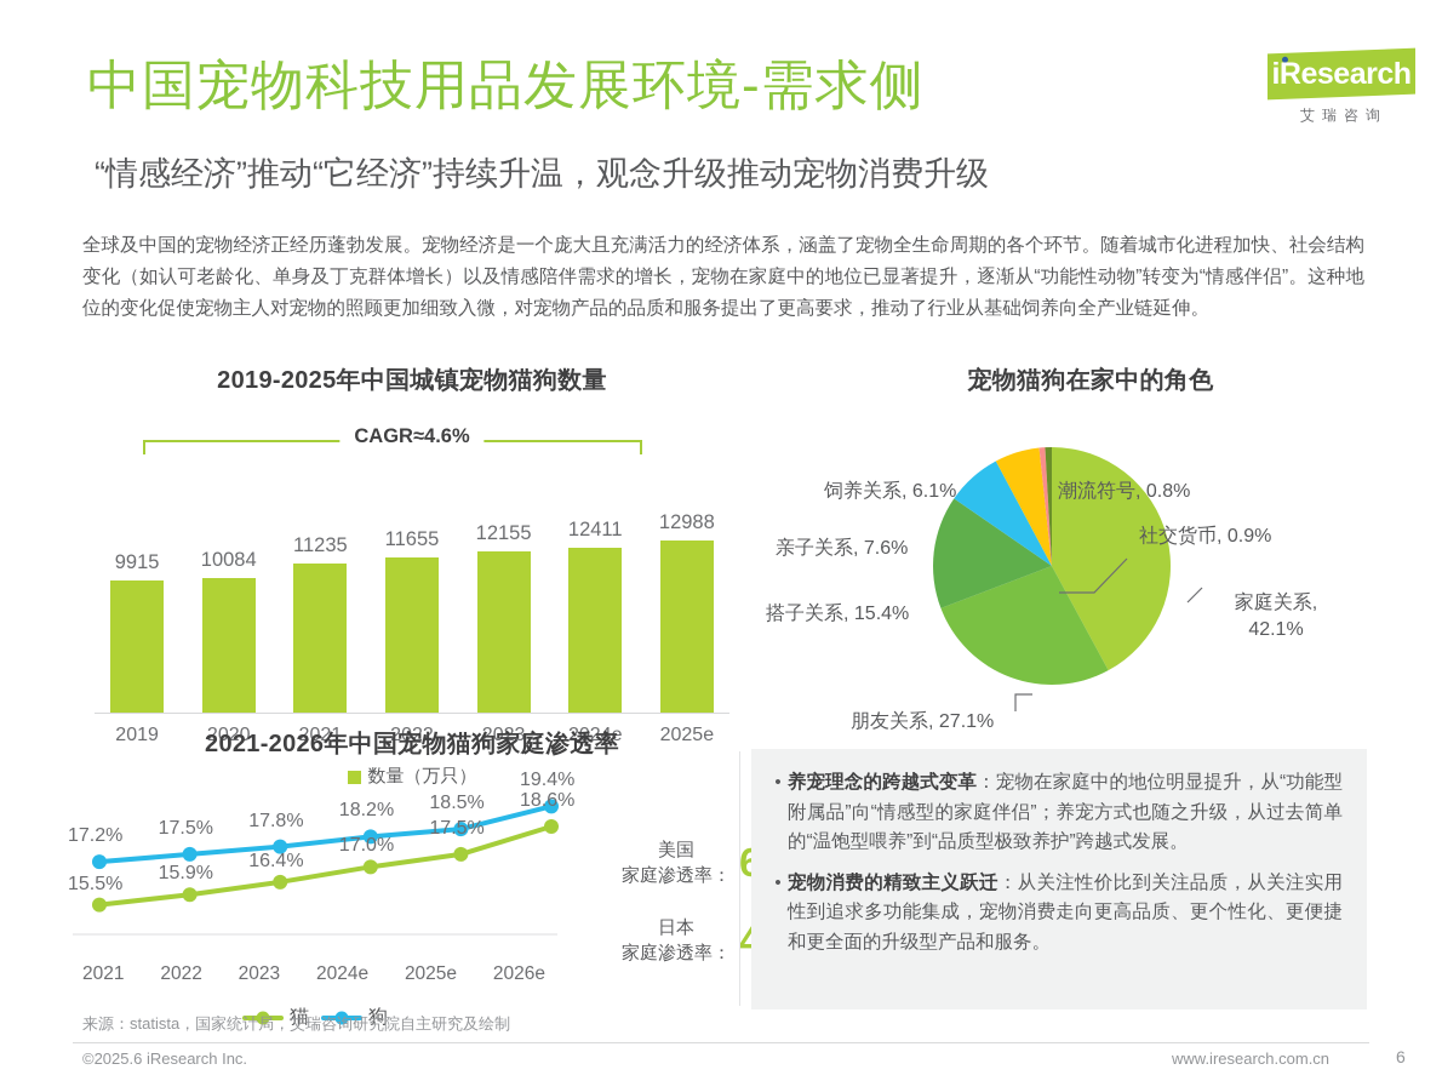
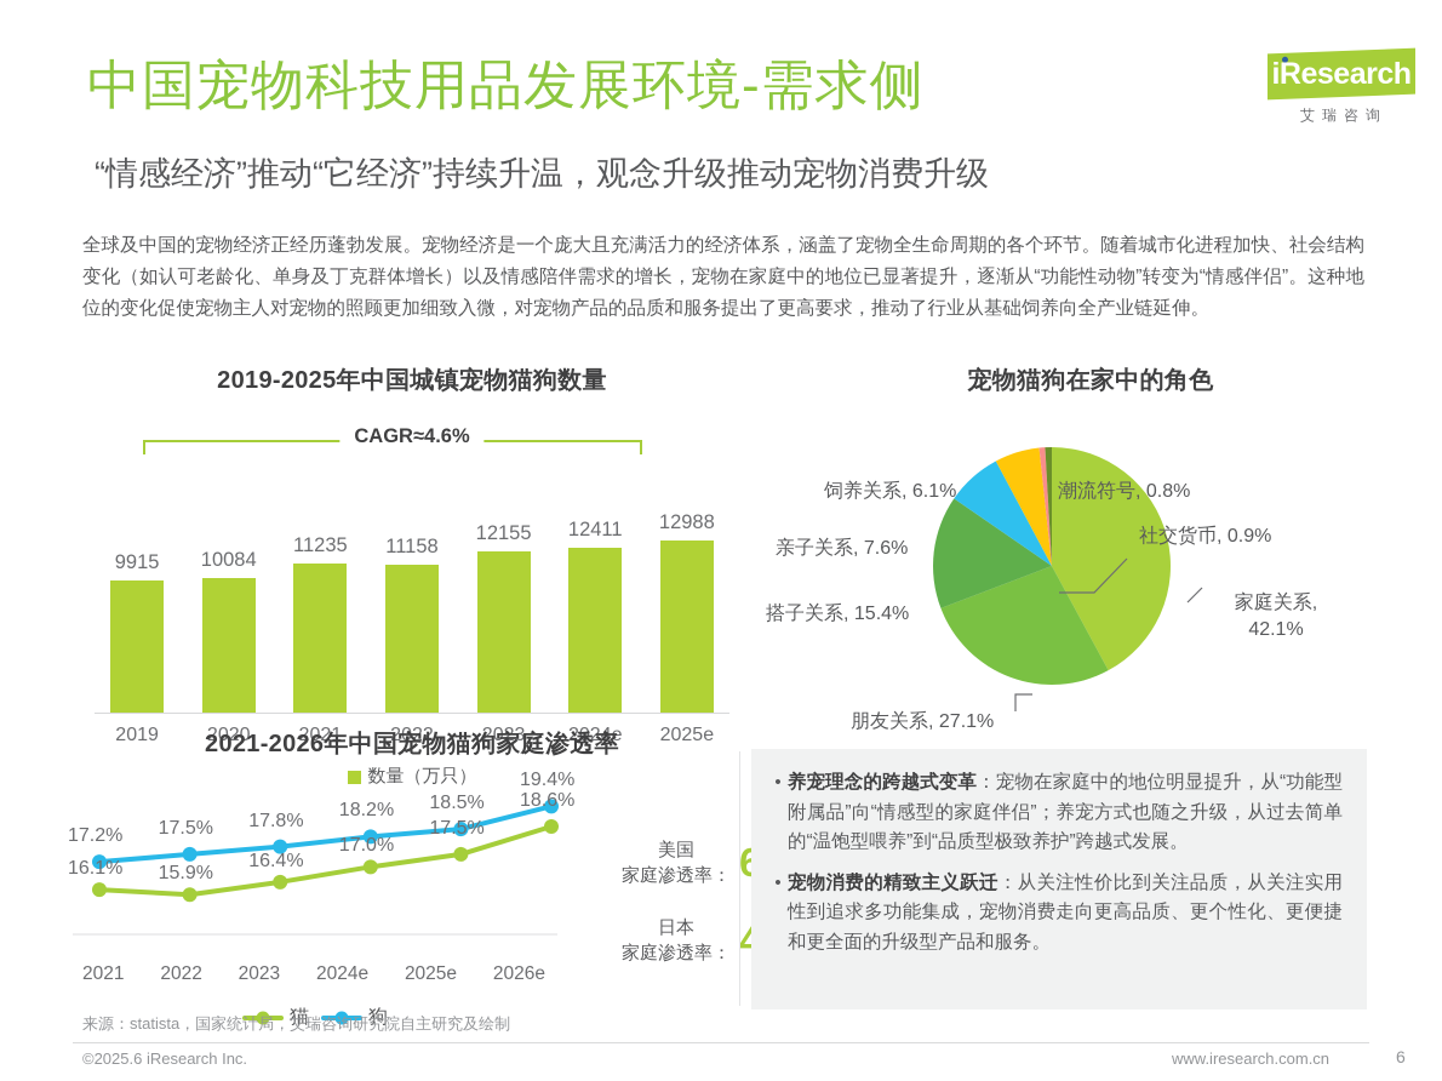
2019-2025年中国城镇宠物猫狗数量/2022: 11655 -> 11158
2021-2026年中国宠物猫狗家庭渗透率/猫/2021: 15.5% -> 16.1%
